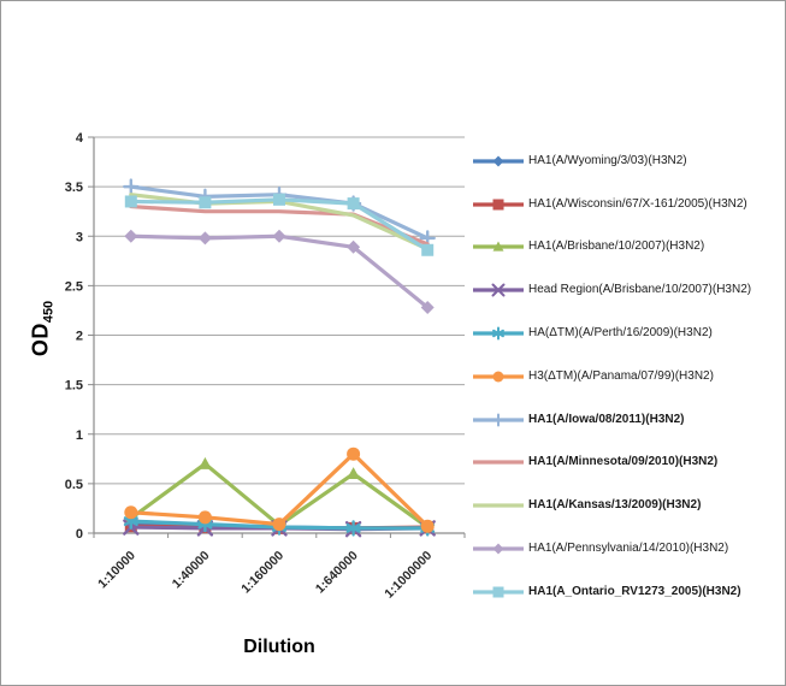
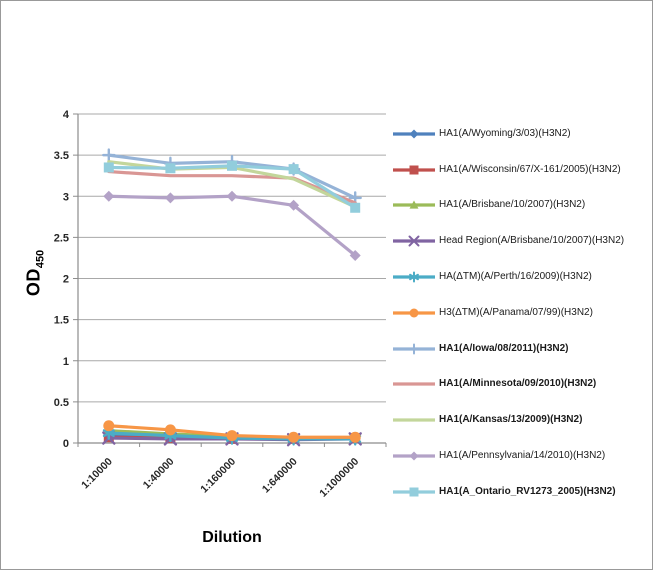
HA1(A/Brisbane/10/2007)(H3N2)/1:40000: 0.7 -> 0.1
HA1(A/Brisbane/10/2007)(H3N2)/1:640000: 0.6 -> 0.1
H3(ΔTM)(A/Panama/07/99)(H3N2)/1:640000: 0.8 -> 0.1
